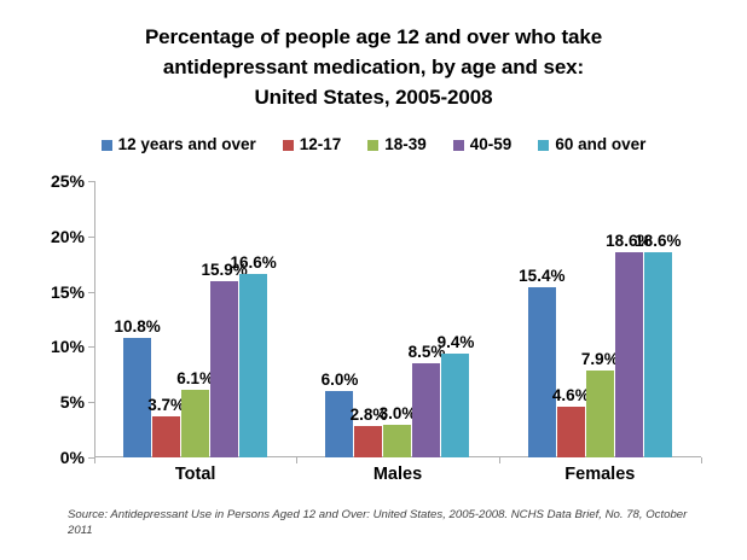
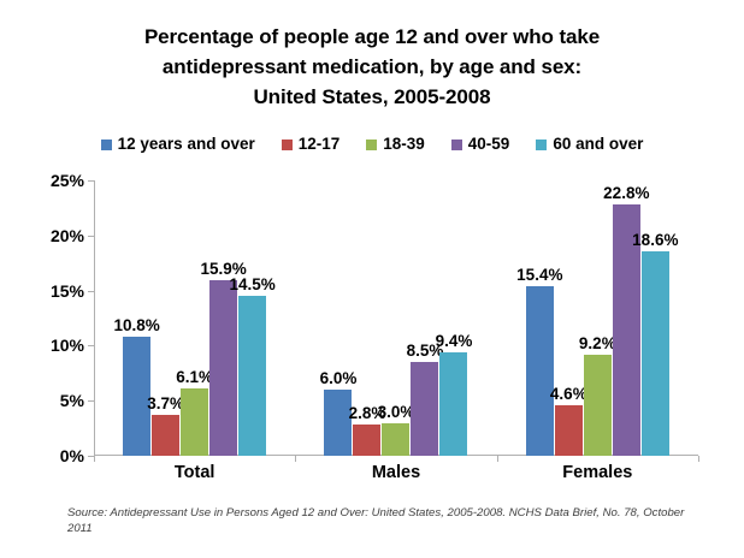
60 and over/Total: 16.6% -> 14.5%
18-39/Females: 7.9% -> 9.2%
40-59/Females: 18.6% -> 22.8%
